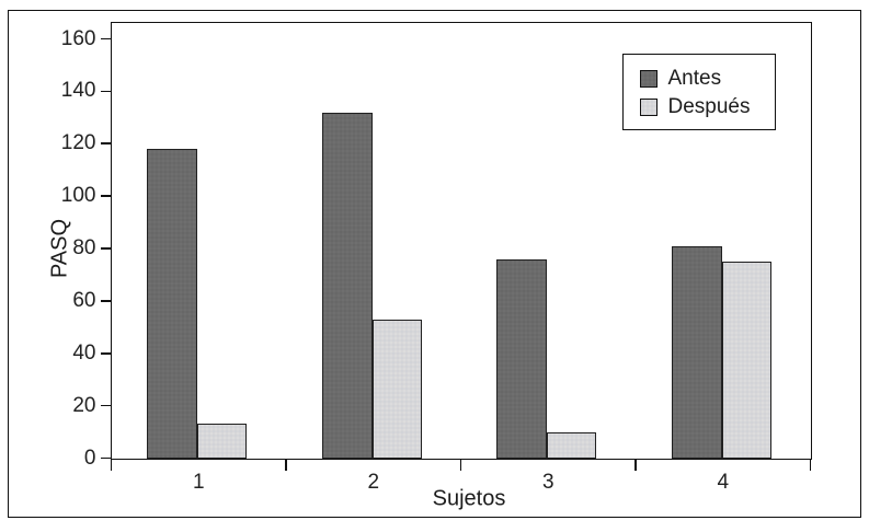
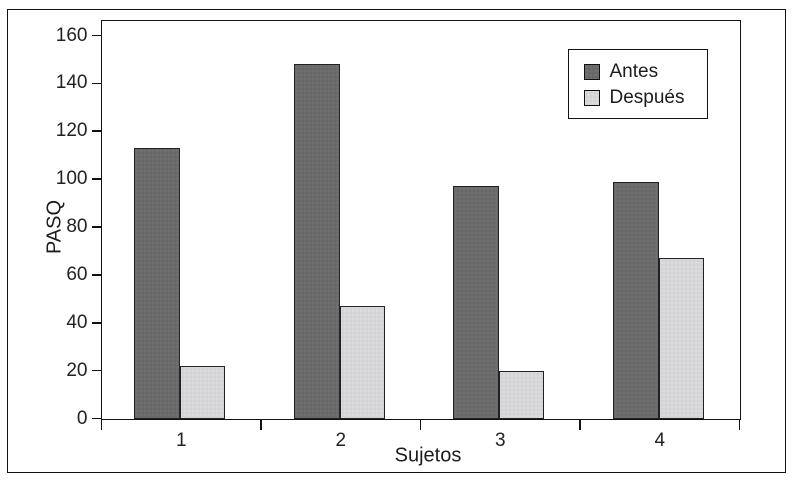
Antes/1: 118 -> 113
Después/1: 13 -> 22
Antes/2: 132 -> 148
Después/2: 53 -> 47
Antes/3: 76 -> 97
Después/3: 10 -> 20
Antes/4: 81 -> 99
Después/4: 75 -> 67
